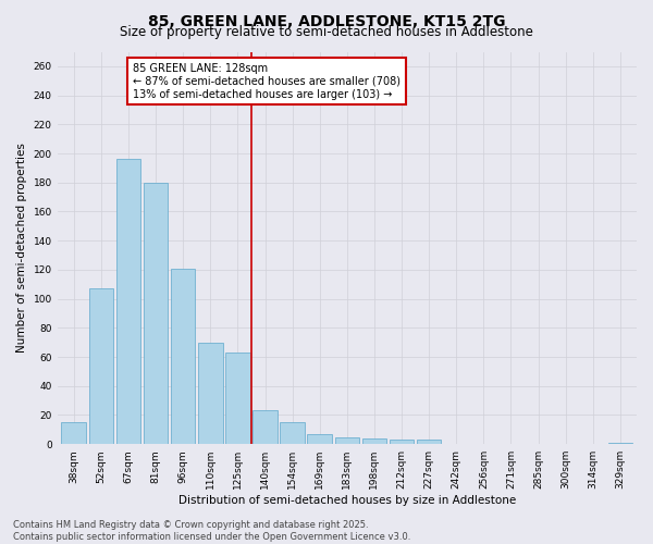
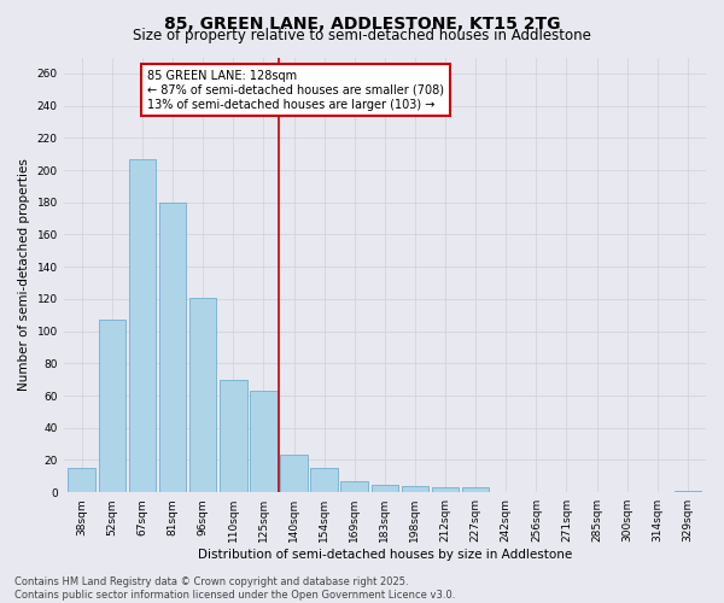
67sqm: 196 -> 207
